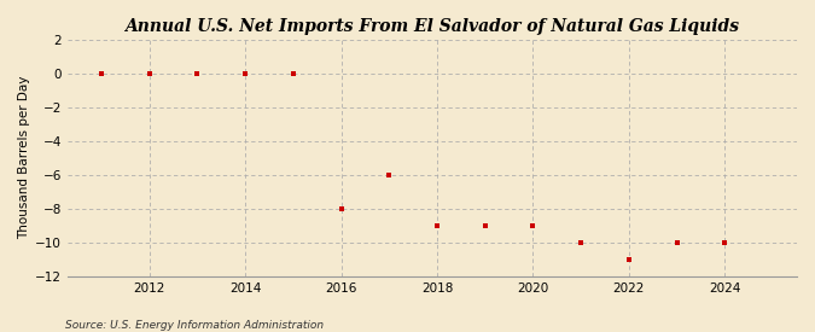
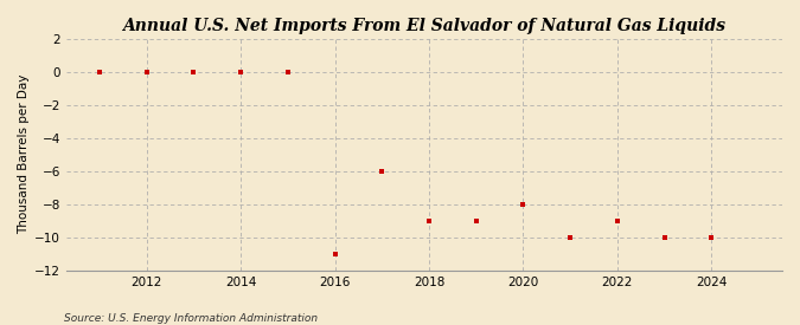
2016: -8 -> -11
2020: -9 -> -8
2022: -11 -> -9
